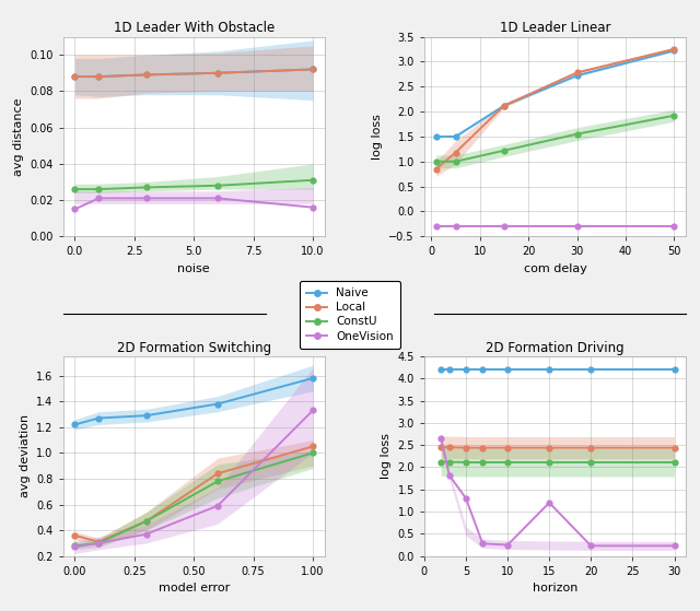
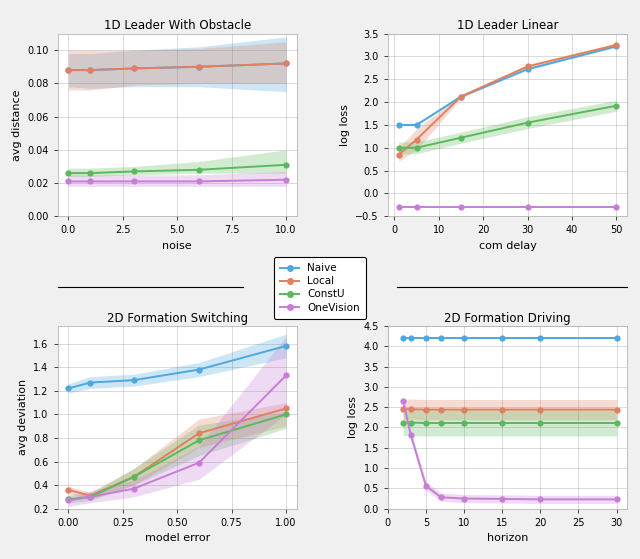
1D Leader With Obstacle/OneVision/0.0: 0.015 -> 0.021
1D Leader With Obstacle/OneVision/10.0: 0.016 -> 0.022
2D Formation Driving/OneVision/5: 1.30 -> 0.56
2D Formation Driving/OneVision/15: 1.20 -> 0.24
